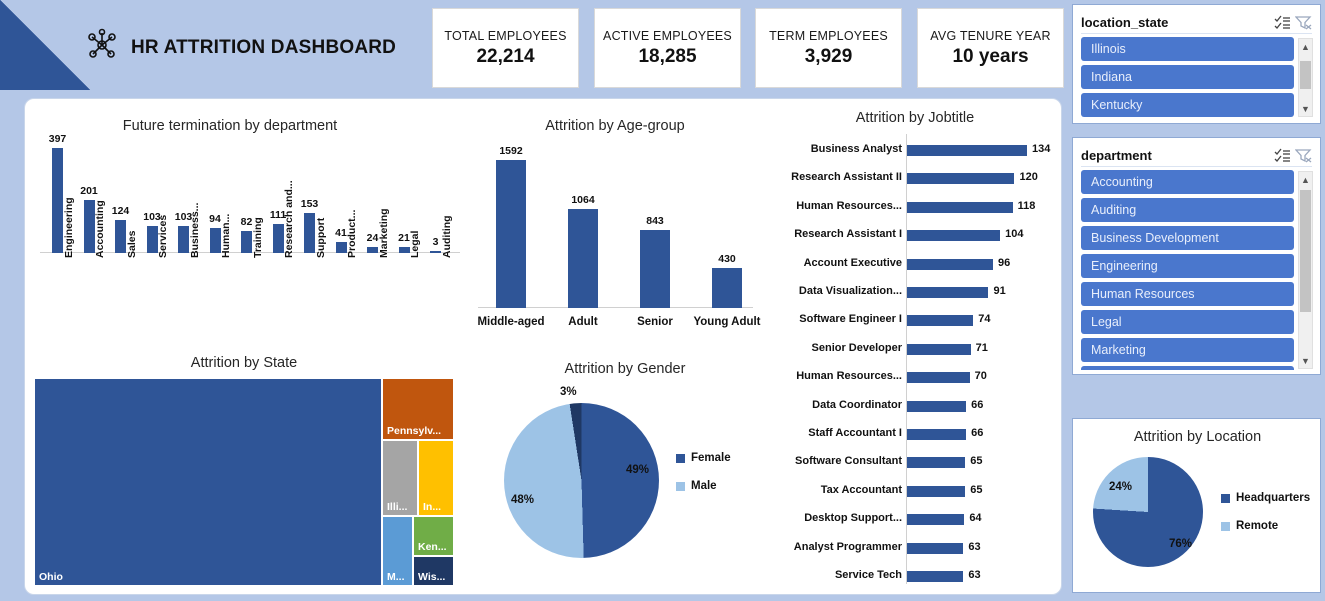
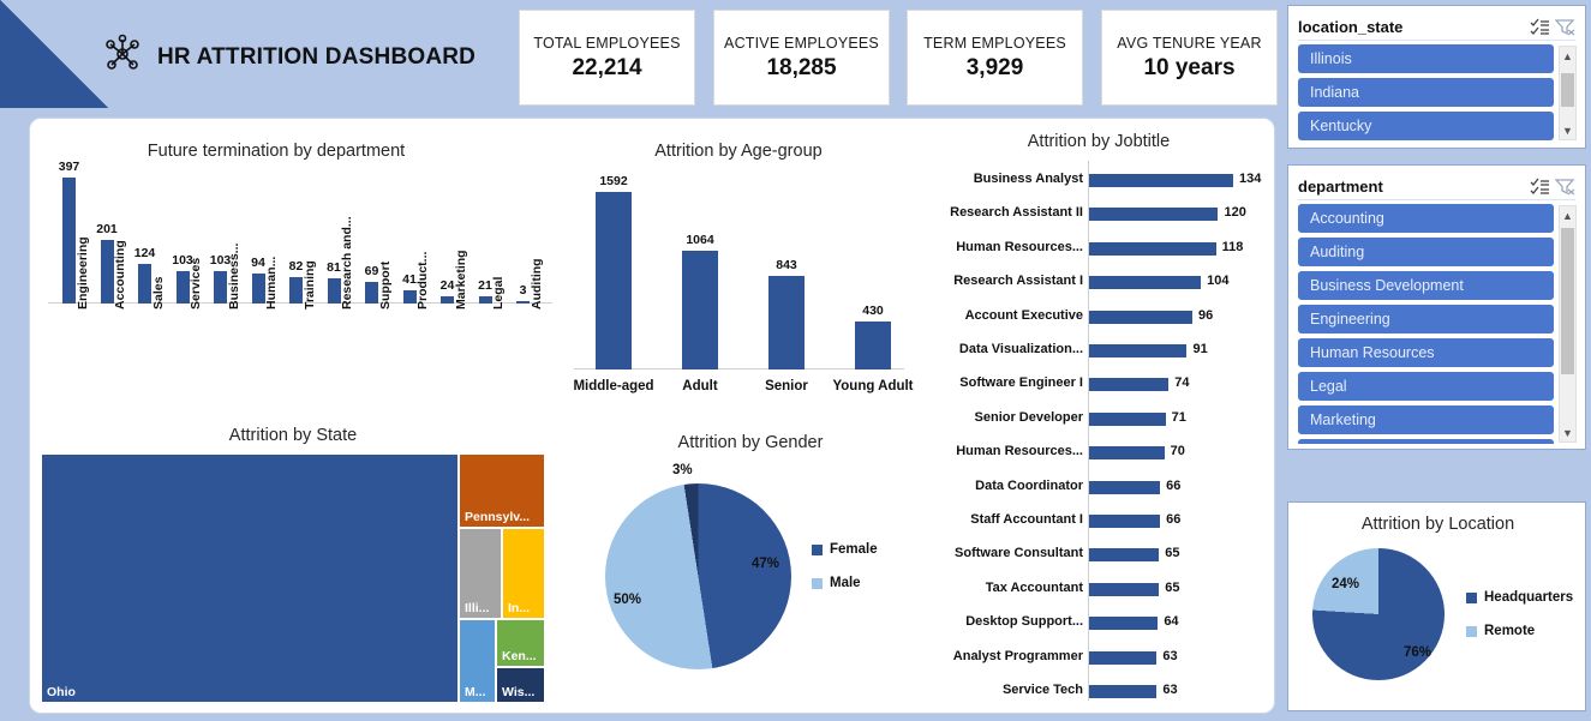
Future termination by department/Research and...: 111 -> 81
Future termination by department/Support: 153 -> 69
Attrition by Gender/Female: 49% -> 47%
Attrition by Gender/Male: 48% -> 50%
